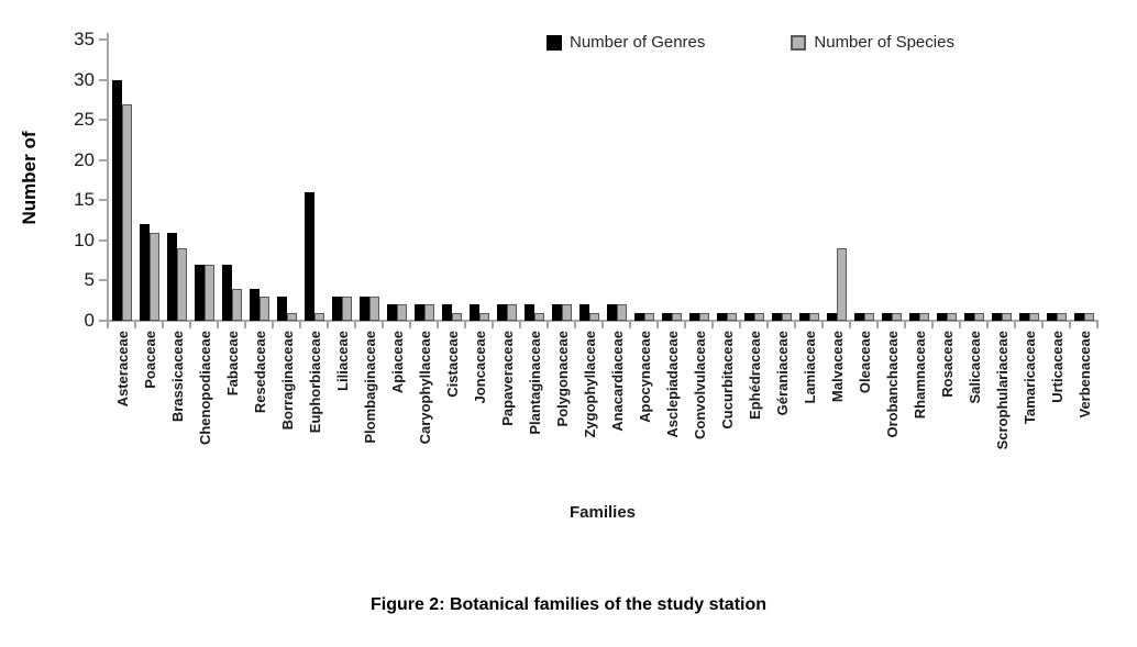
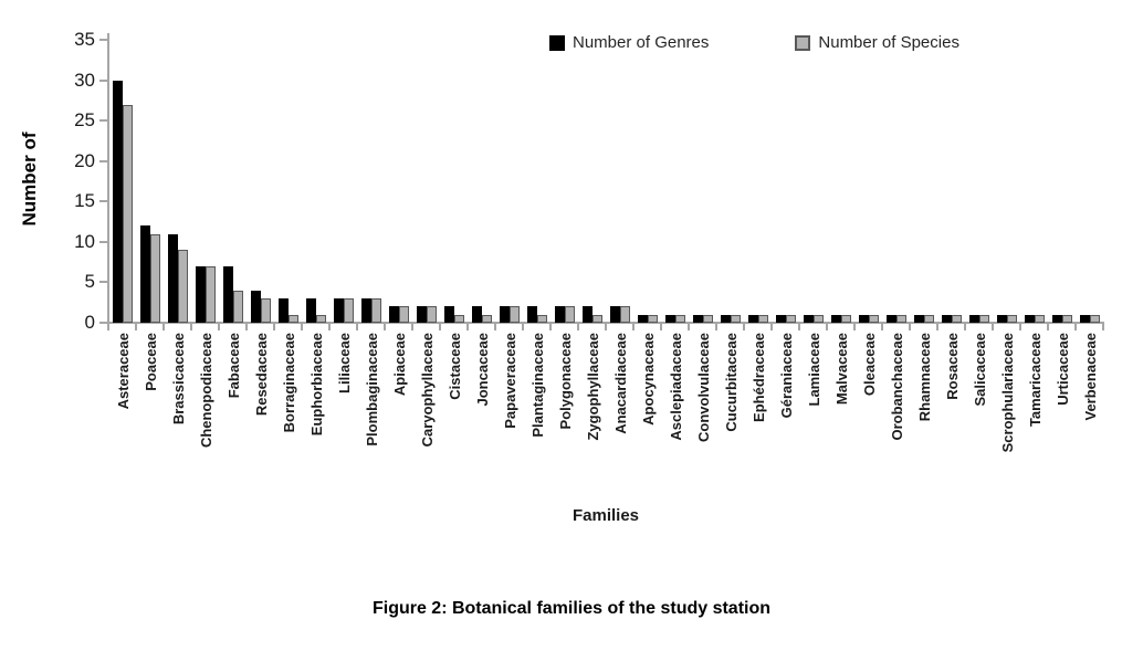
Number of Genres/Euphorbiaceae: 16 -> 3
Number of Species/Malvaceae: 9 -> 1
